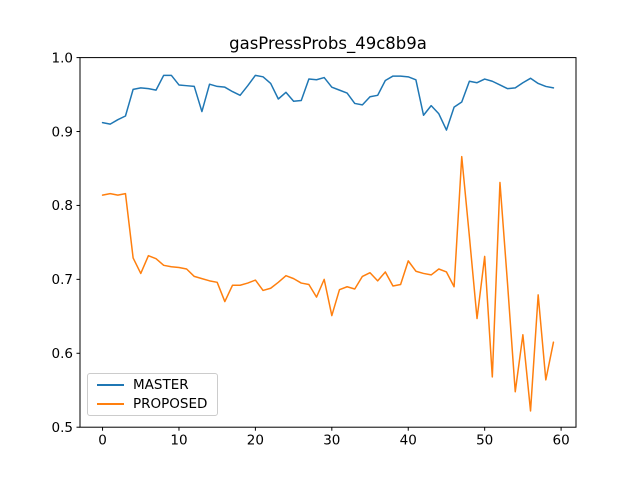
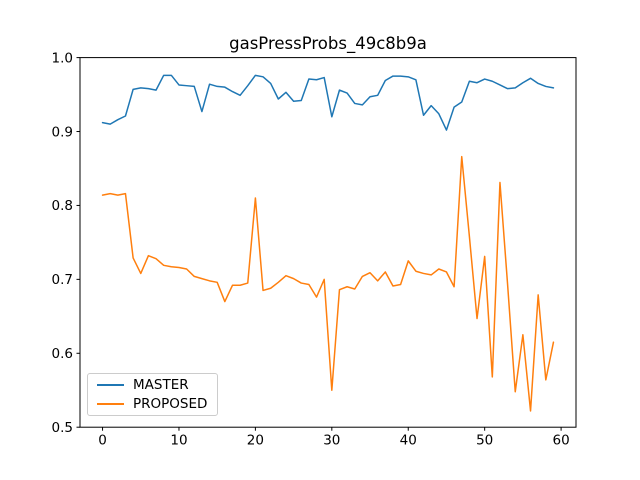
PROPOSED/20: 0.70 -> 0.81
MASTER/30: 0.96 -> 0.92
PROPOSED/30: 0.65 -> 0.55
